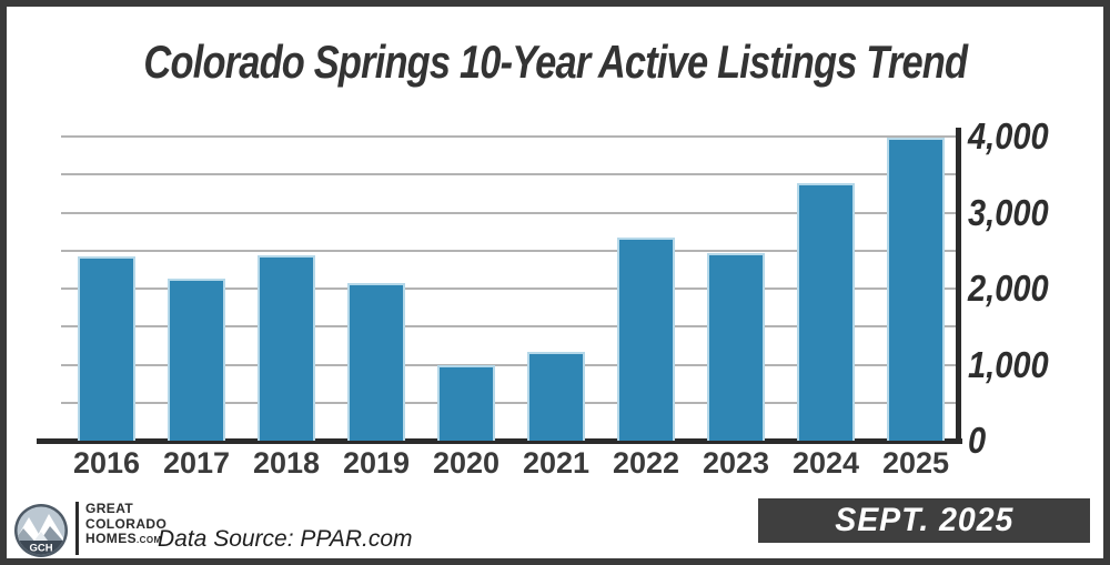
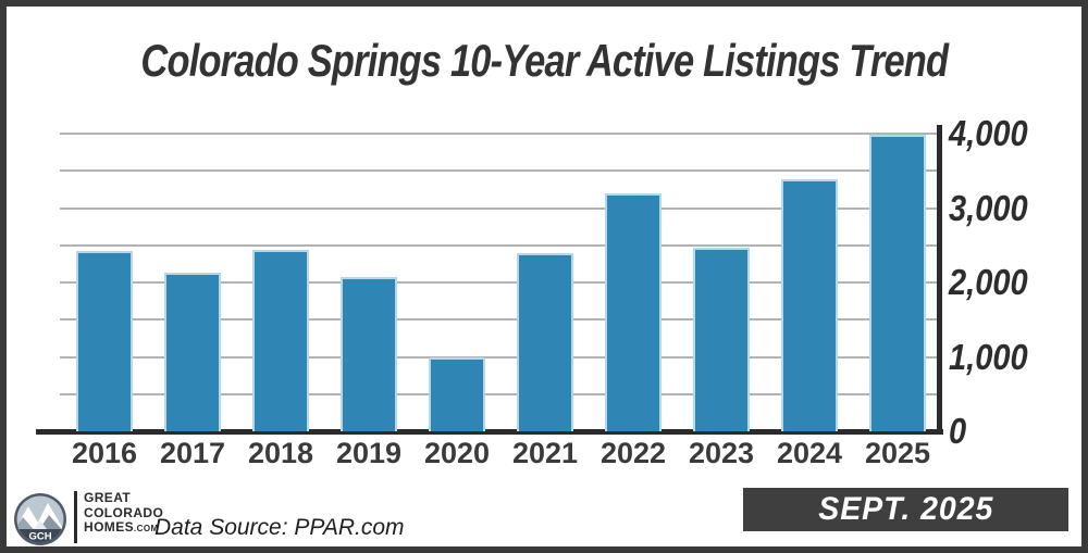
2021: 1200 -> 2400
2022: 2700 -> 3200
